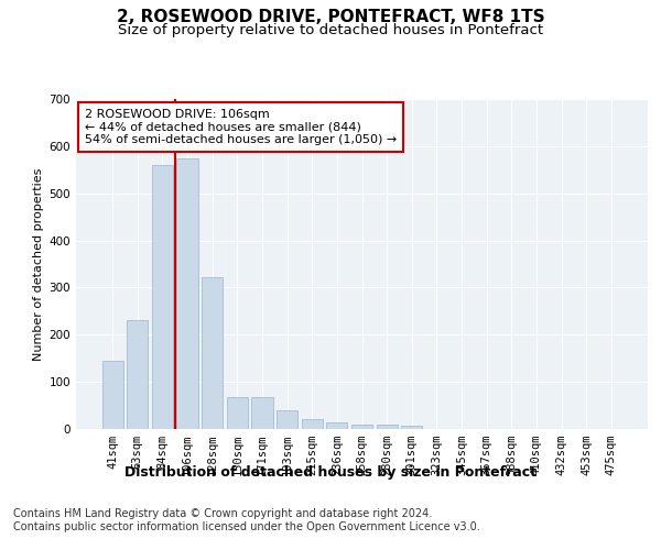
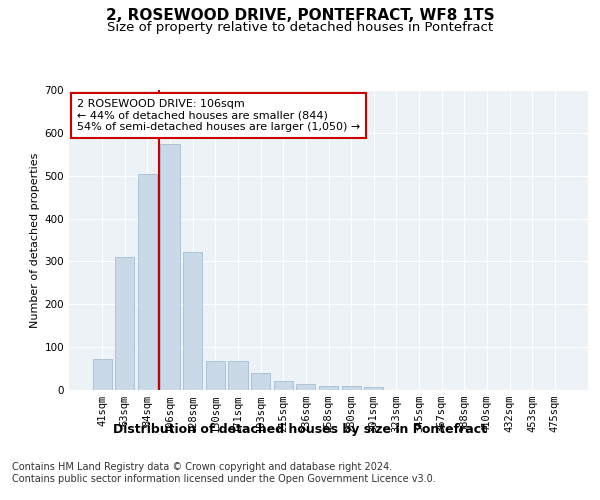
41sqm: 145 -> 72
63sqm: 230 -> 310
84sqm: 560 -> 505
